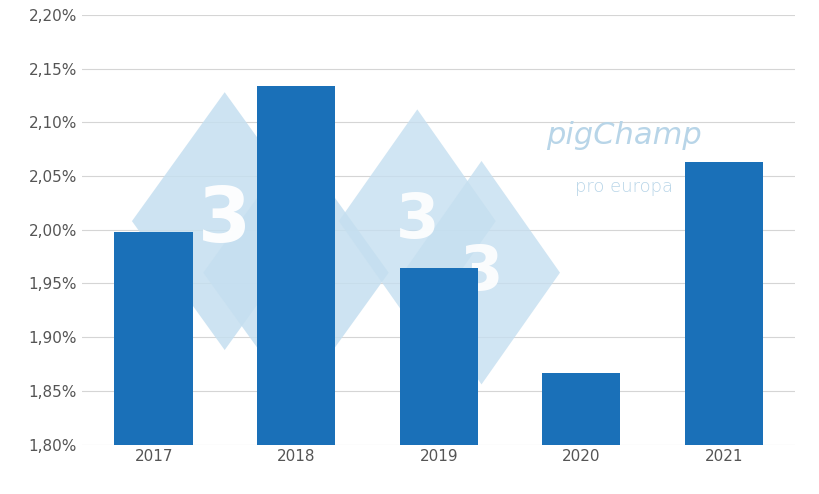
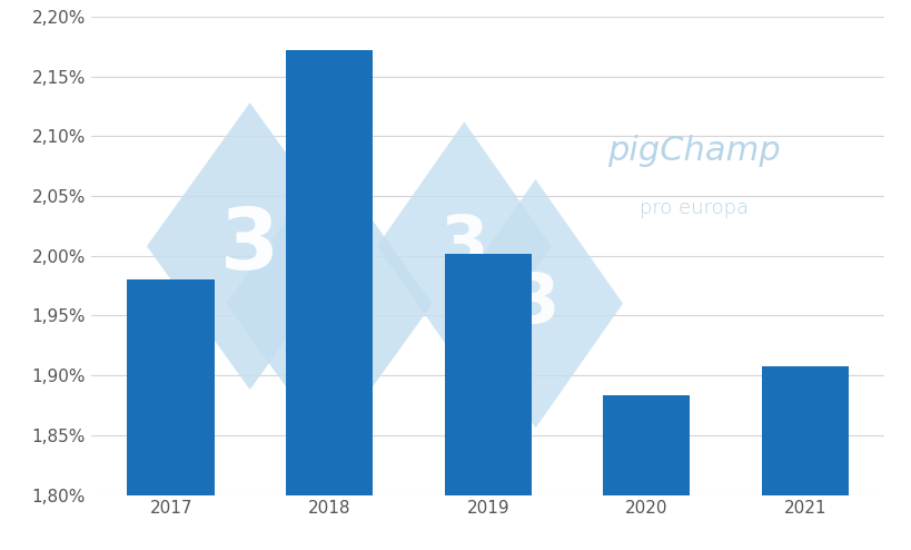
2017: 1,998% -> 1,980%
2018: 2,134% -> 2,172%
2019: 1,964% -> 2,002%
2020: 1,867% -> 1,883%
2021: 2,063% -> 1,908%
